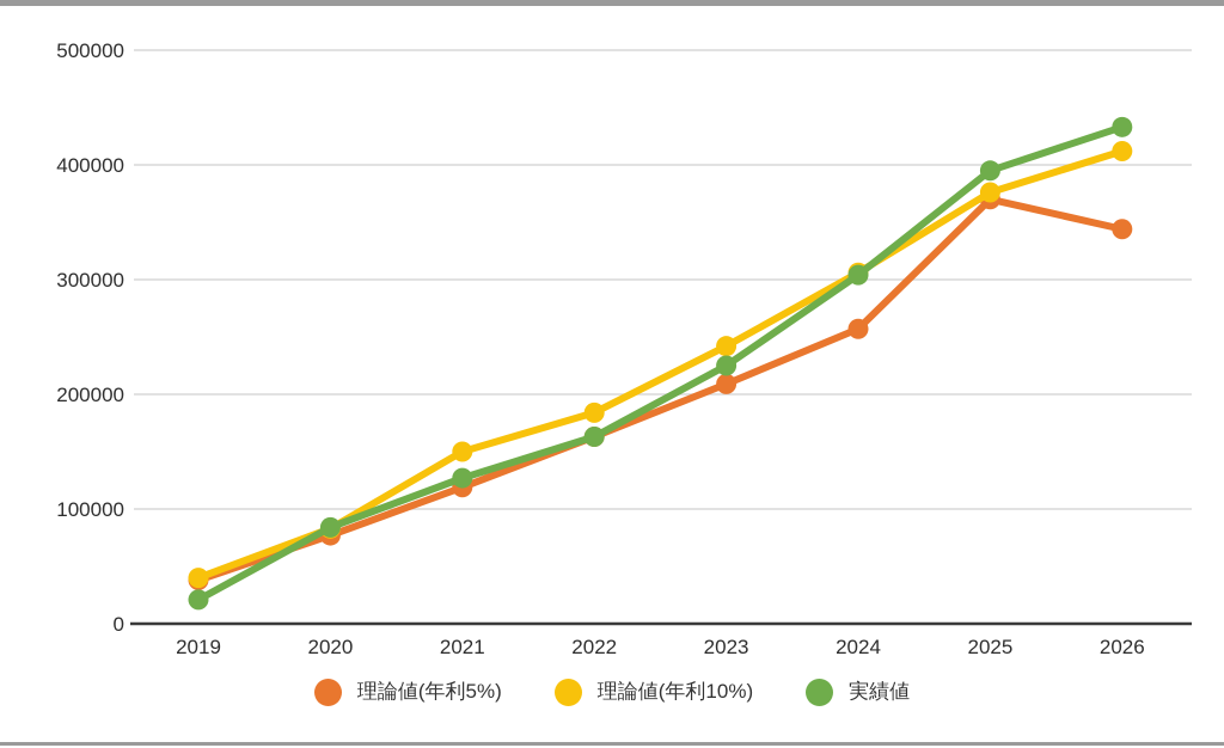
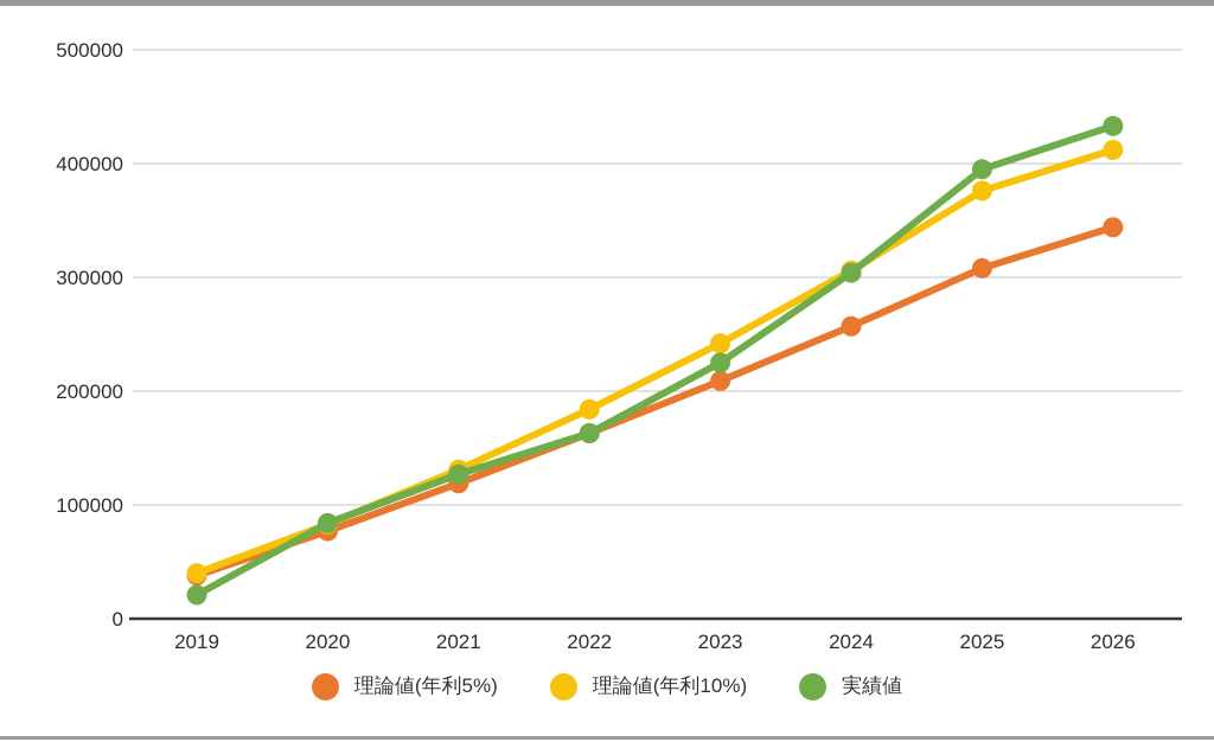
理論値(年利10%)/2021: 150000 -> 130000
理論値(年利5%)/2025: 370000 -> 310000
